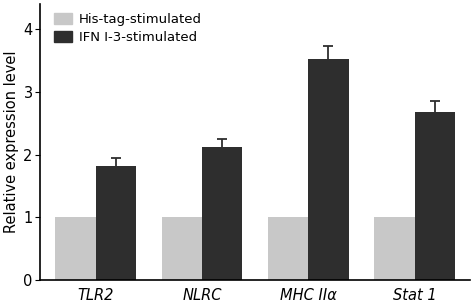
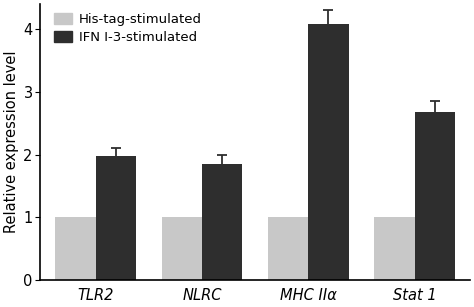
IFN I-3-stimulated/TLR2: 1.82 -> 1.98
IFN I-3-stimulated/NLRC: 2.12 -> 1.86
IFN I-3-stimulated/MHC IIα: 3.52 -> 4.08
